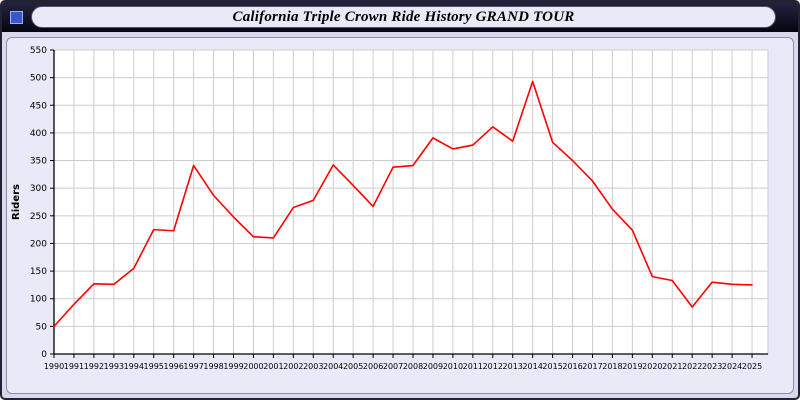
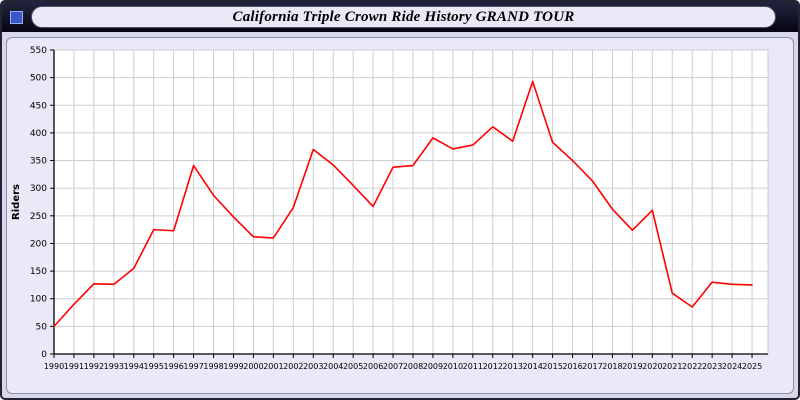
2003: 280 -> 370
2020: 140 -> 260
2021: 130 -> 110
